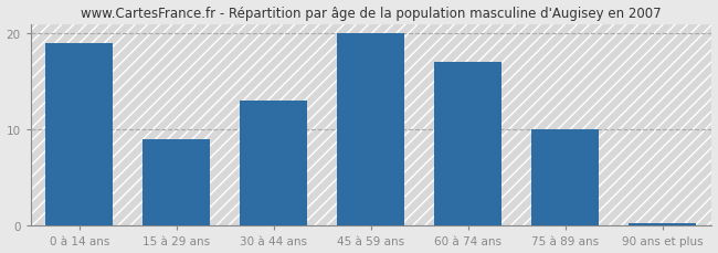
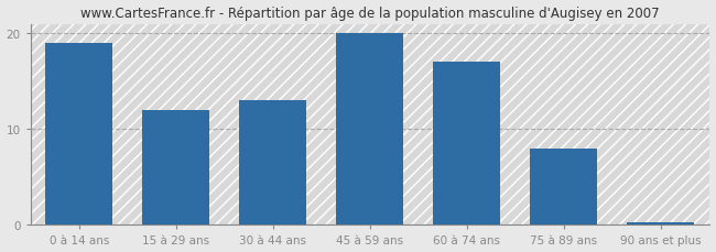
15 à 29 ans: 9.0 -> 12.0
75 à 89 ans: 10.0 -> 8.0
